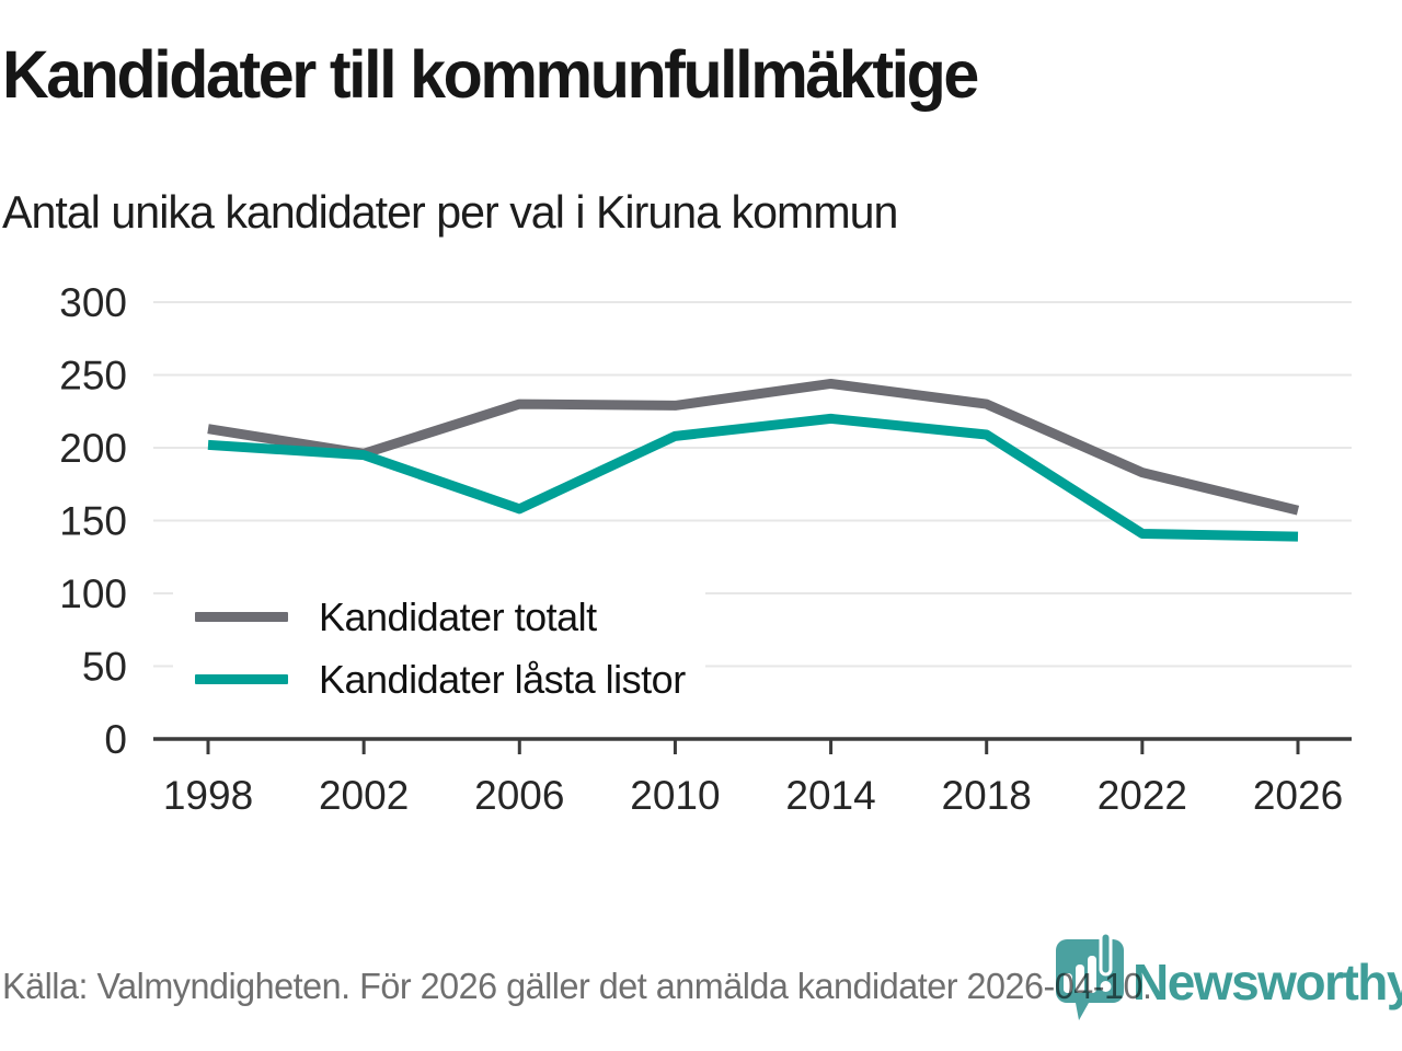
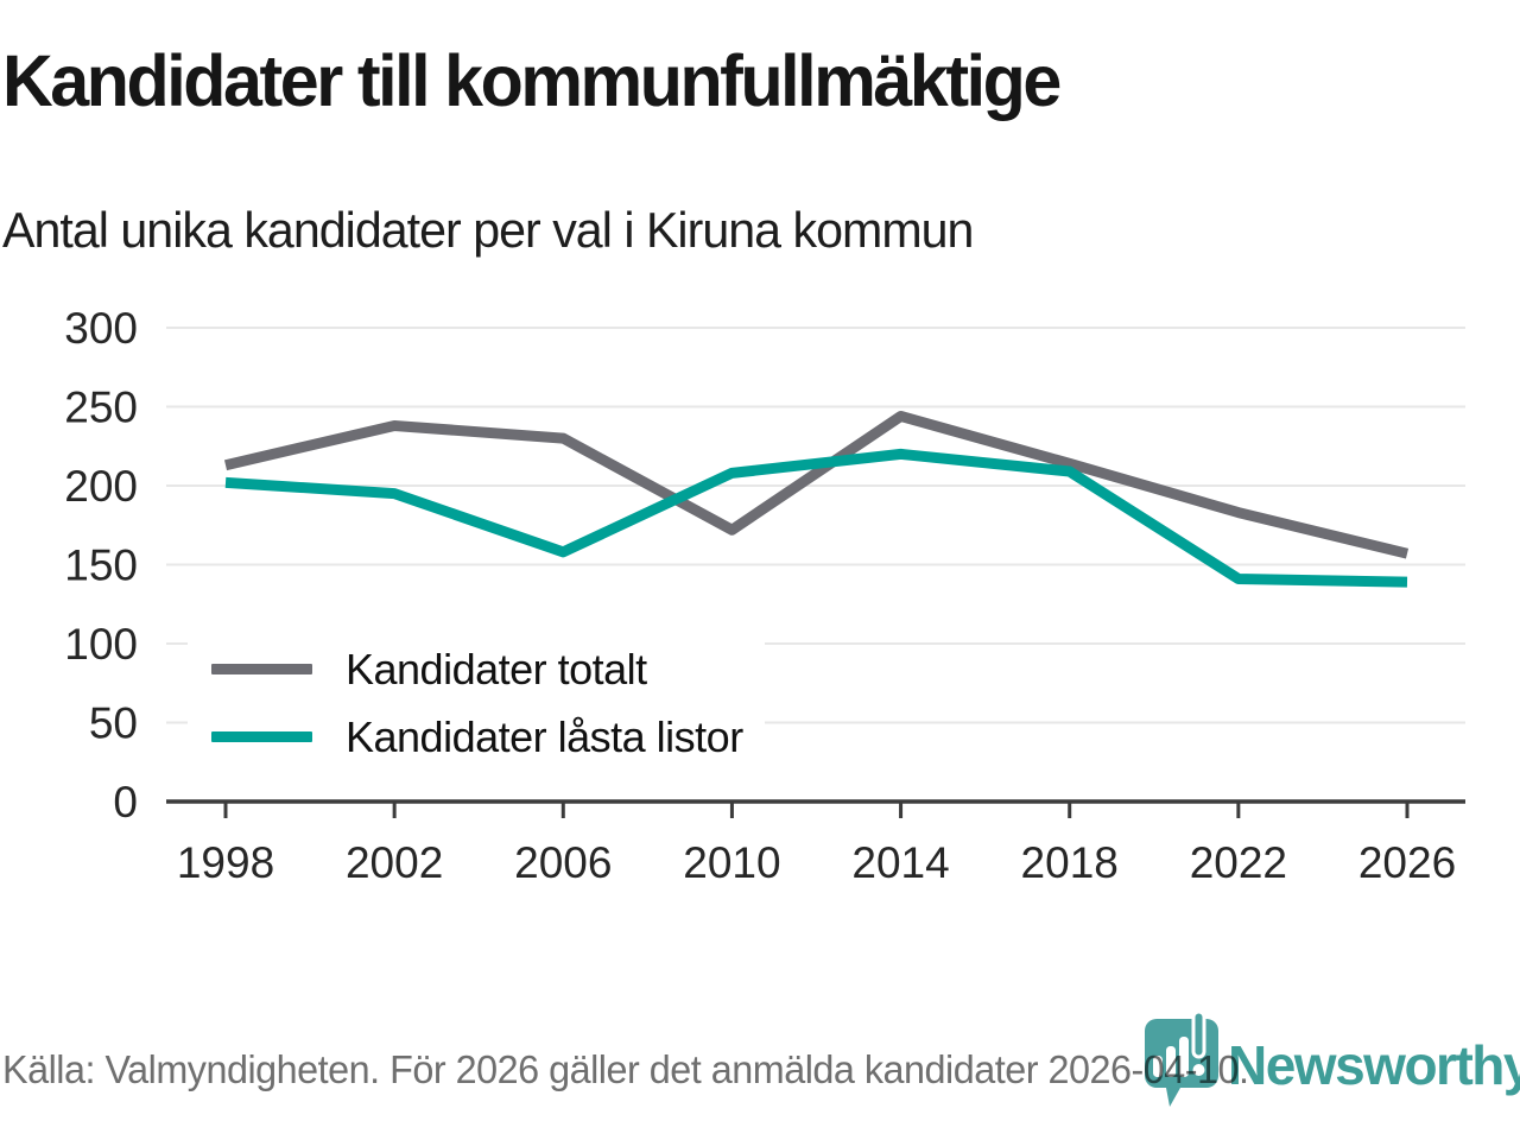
Kandidater totalt/2002: 196 -> 238
Kandidater totalt/2010: 229 -> 172
Kandidater totalt/2018: 230 -> 214
